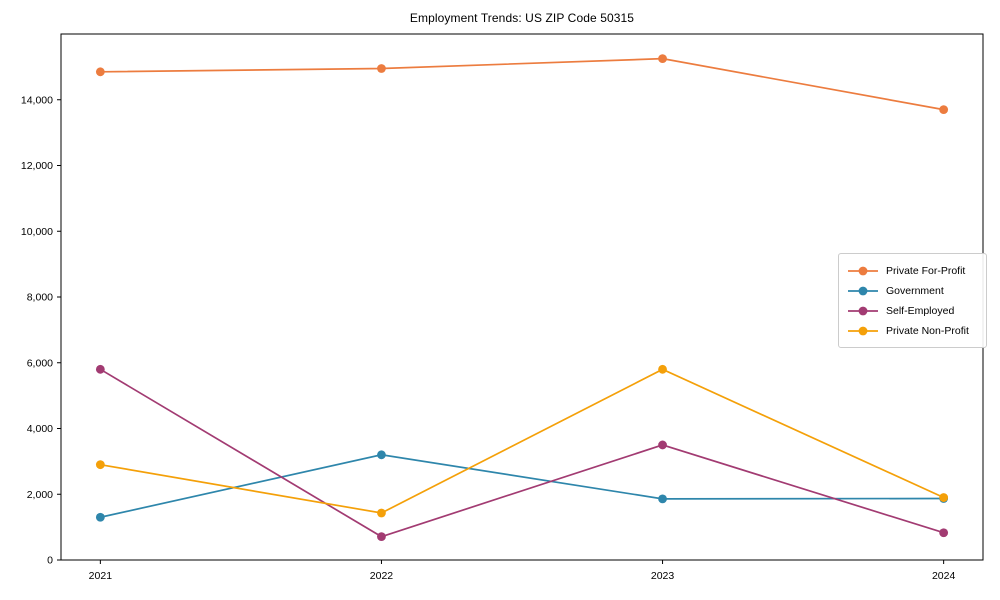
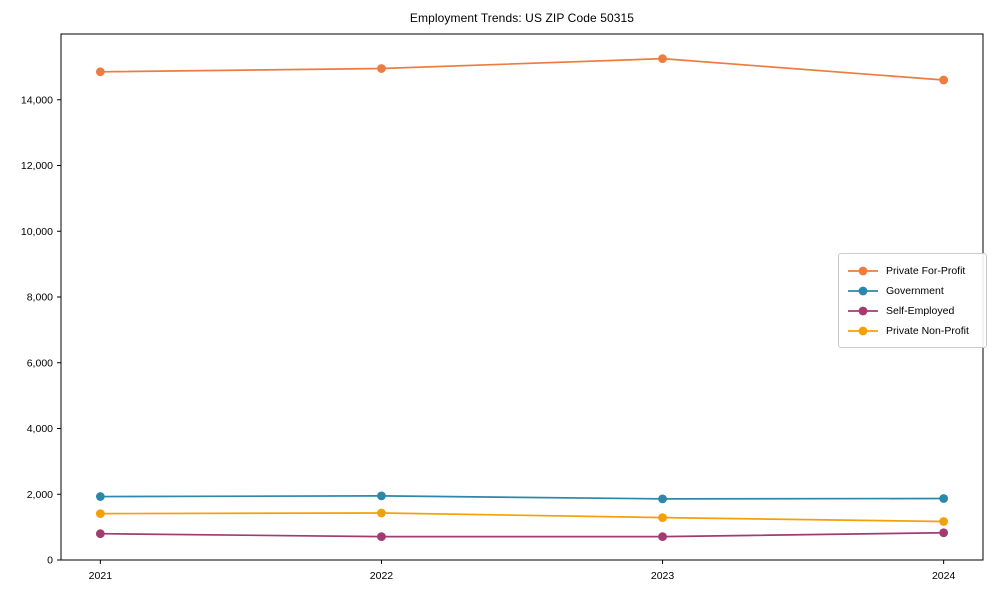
Government/2021: 1300 -> 1900
Self-Employed/2021: 5800 -> 800
Private Non-Profit/2021: 2900 -> 1400
Government/2022: 3200 -> 2000
Self-Employed/2023: 3500 -> 700
Private Non-Profit/2023: 5800 -> 1300
Private For-Profit/2024: 13700 -> 14600
Private Non-Profit/2024: 1900 -> 1200
